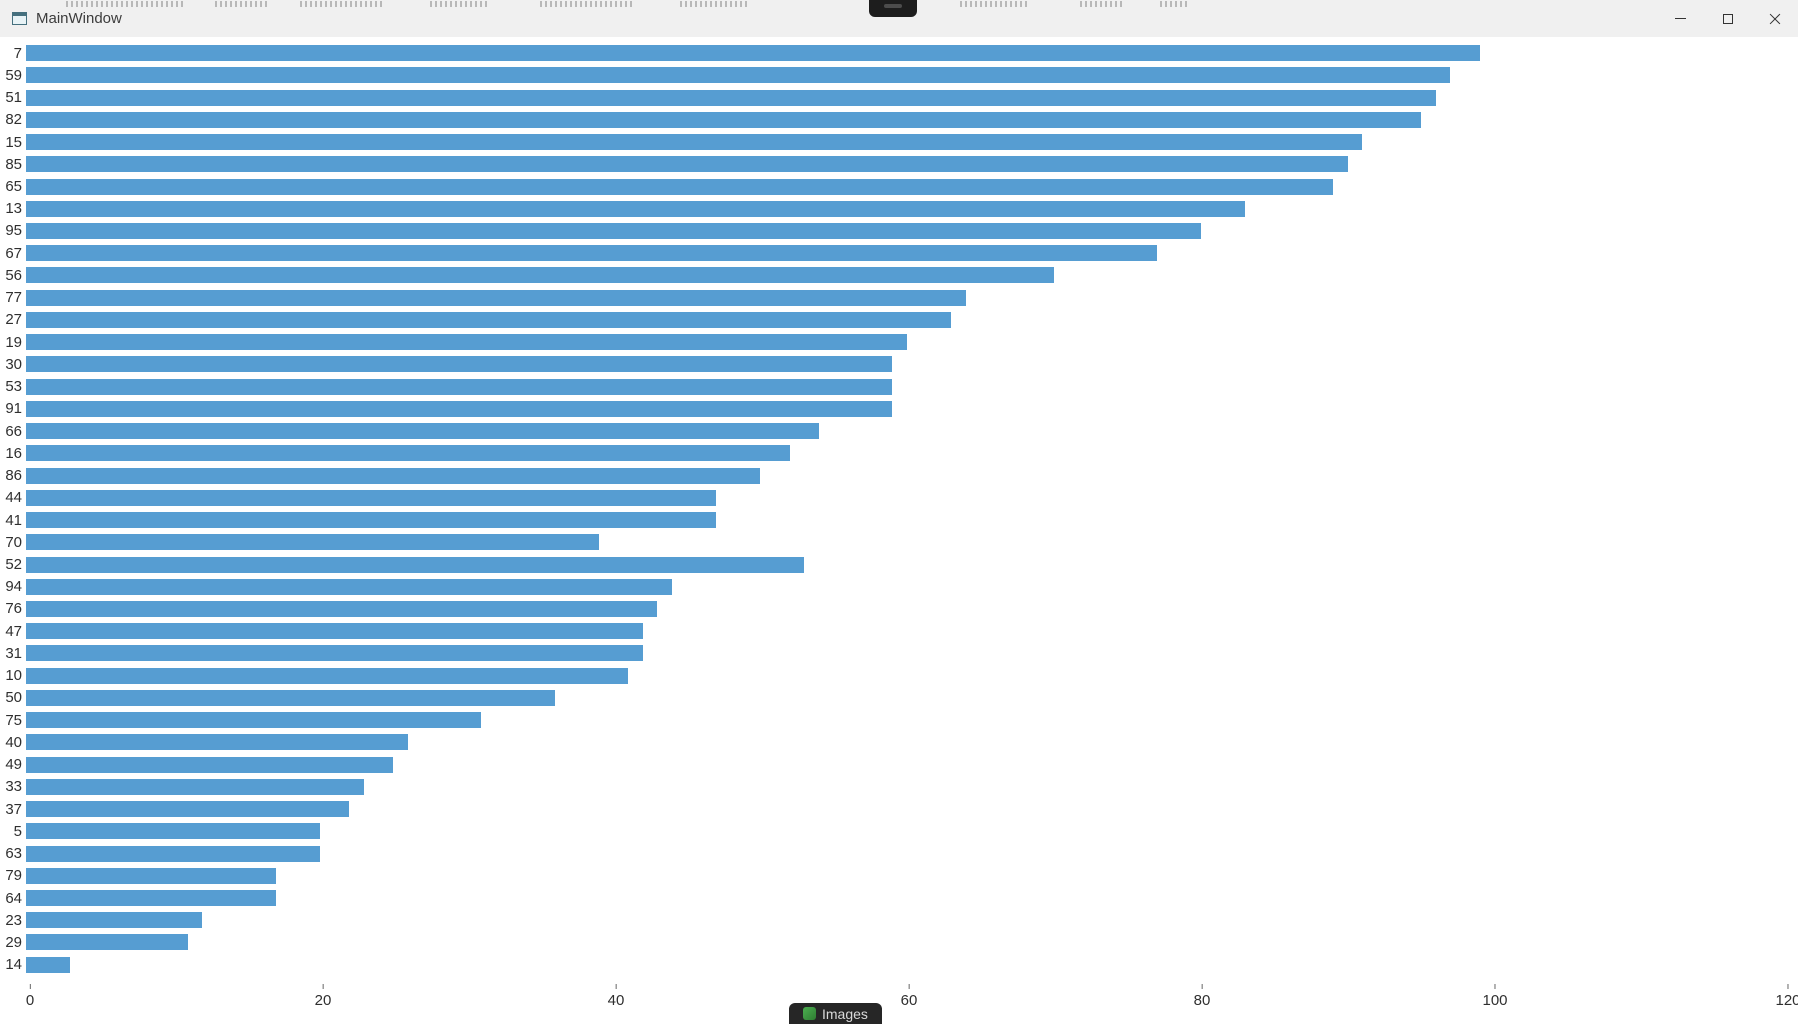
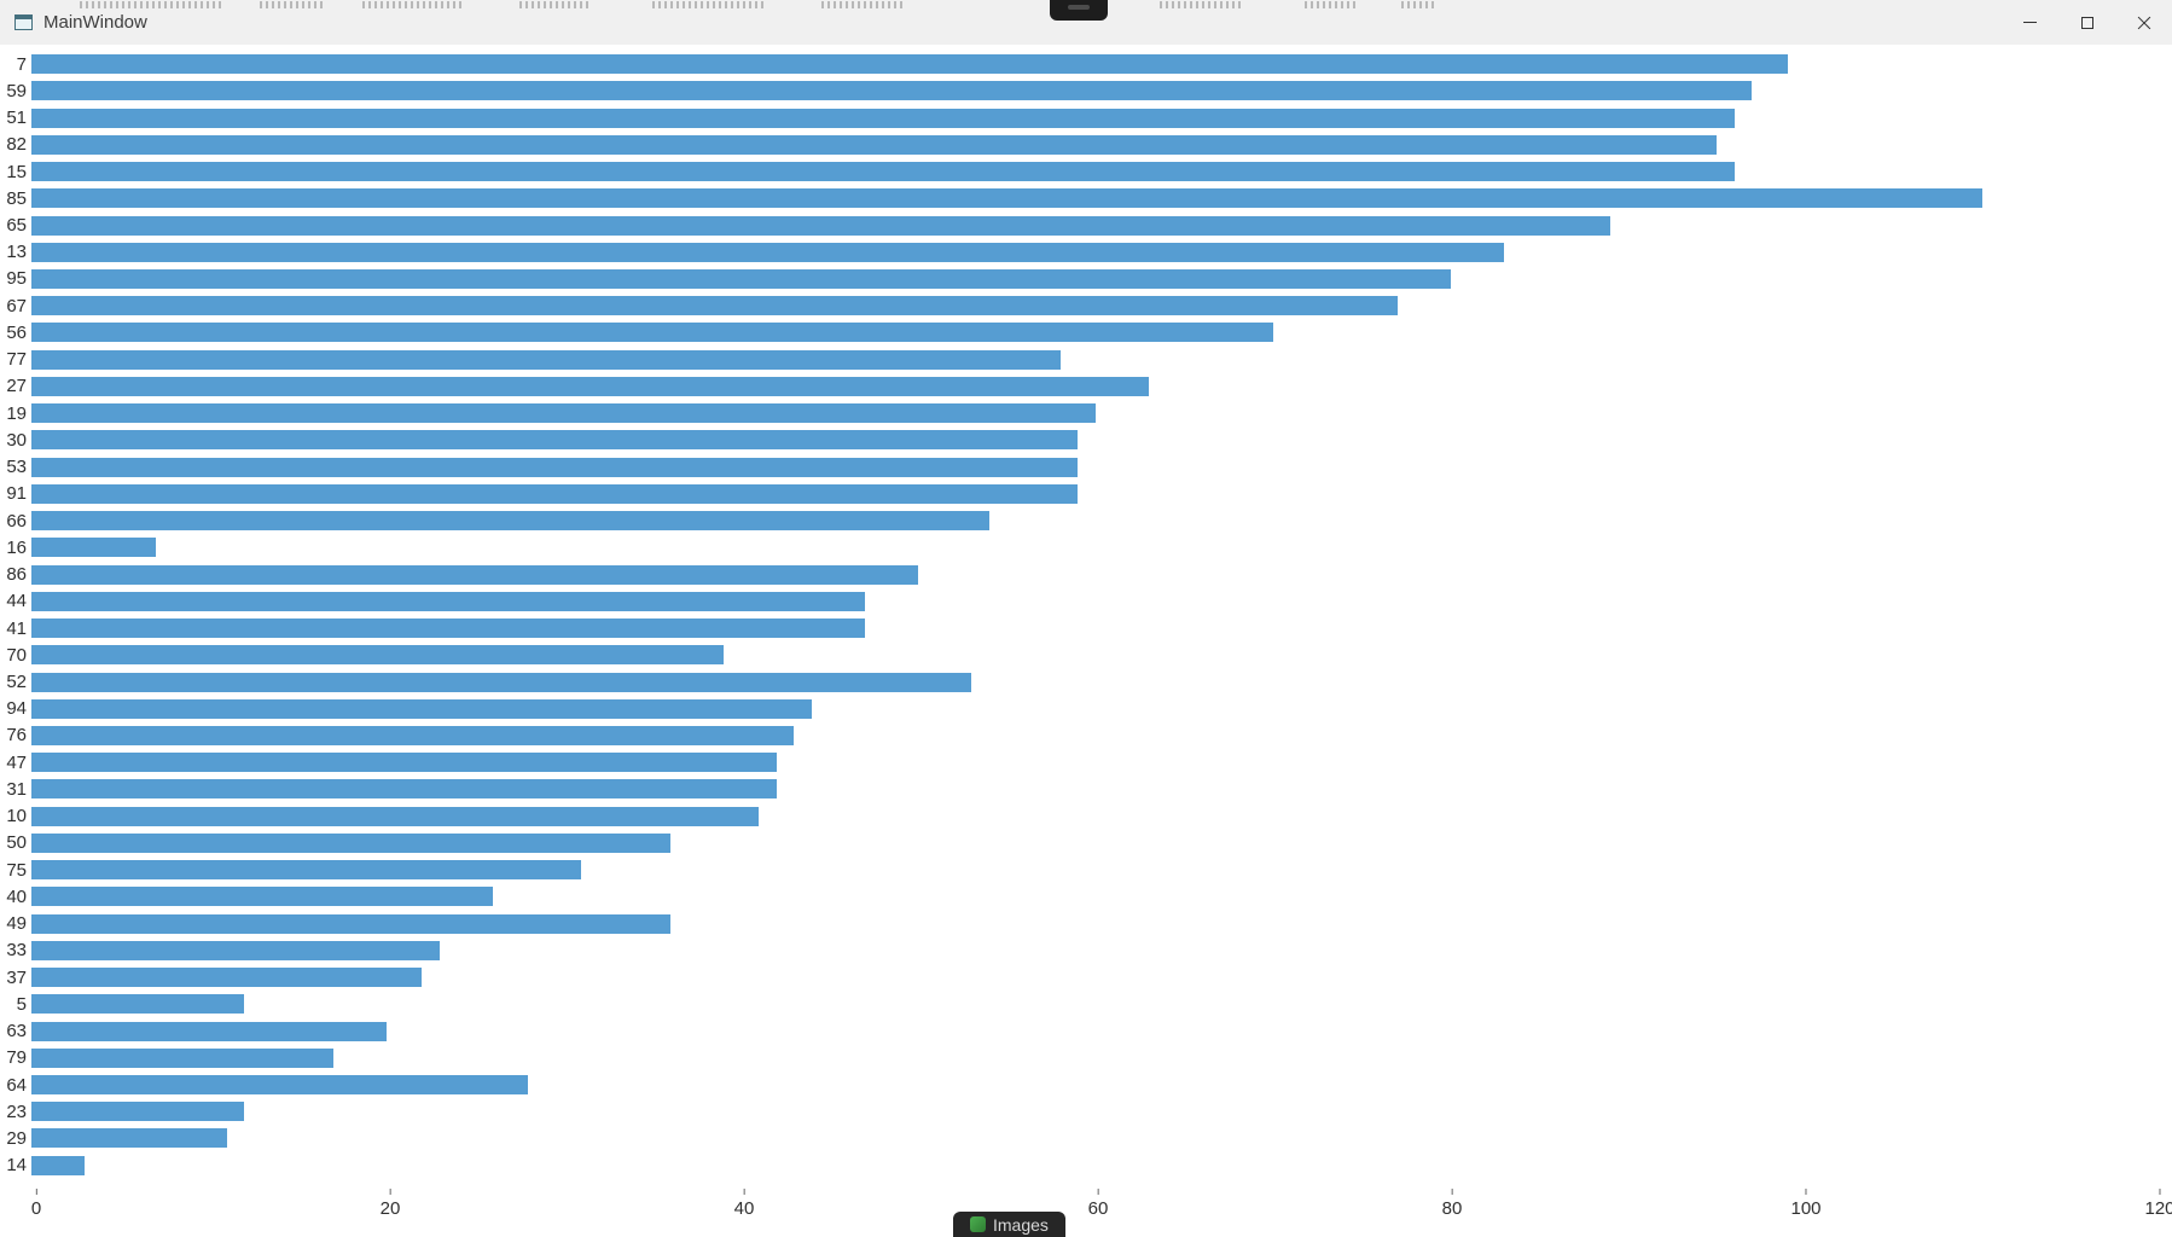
15: 91 -> 96
85: 90 -> 110
77: 64 -> 58
16: 52 -> 7
49: 25 -> 36
5: 20 -> 12
64: 17 -> 28
